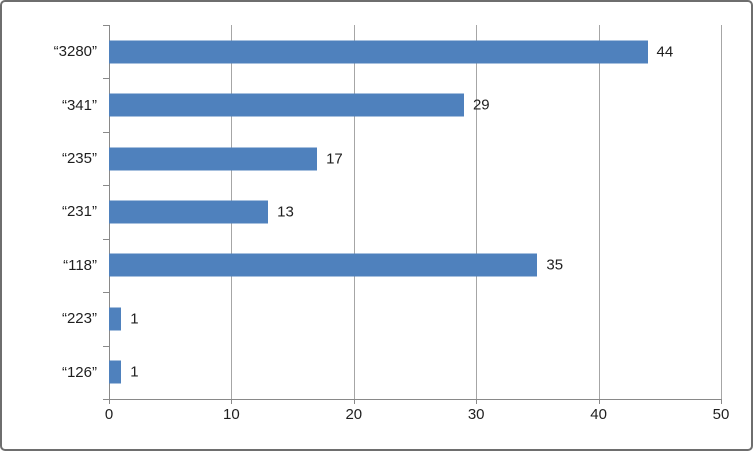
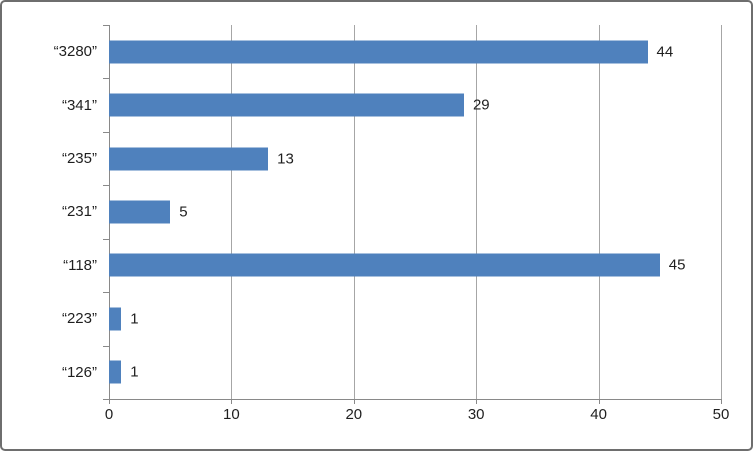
“235”: 17 -> 13
“231”: 13 -> 5
“118”: 35 -> 45
